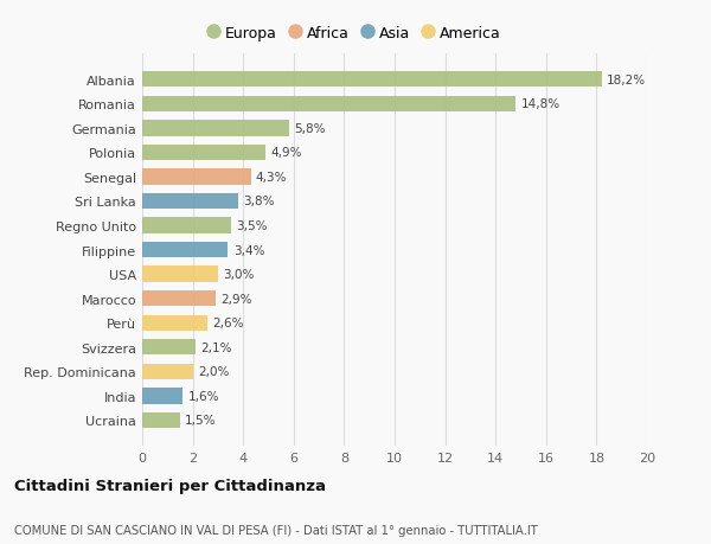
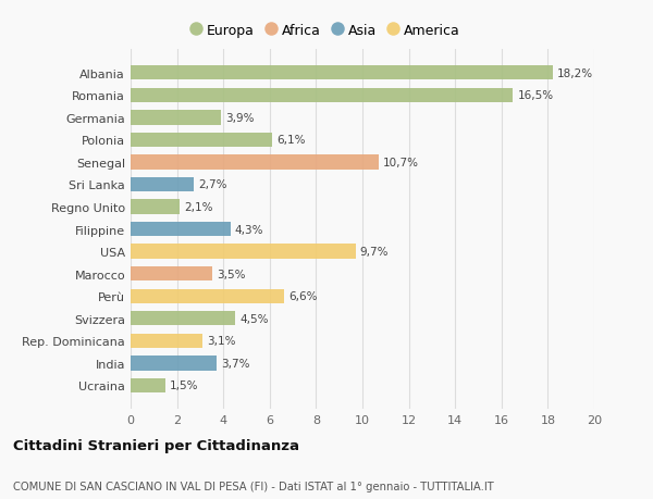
Romania: 14,8% -> 16,5%
Germania: 5,8% -> 3,9%
Polonia: 4,9% -> 6,1%
Senegal: 4,3% -> 10,7%
Sri Lanka: 3,8% -> 2,7%
Regno Unito: 3,5% -> 2,1%
Filippine: 3,4% -> 4,3%
USA: 3,0% -> 9,7%
Marocco: 2,9% -> 3,5%
Perù: 2,6% -> 6,6%
Svizzera: 2,1% -> 4,5%
Rep. Dominicana: 2,0% -> 3,1%
India: 1,6% -> 3,7%
